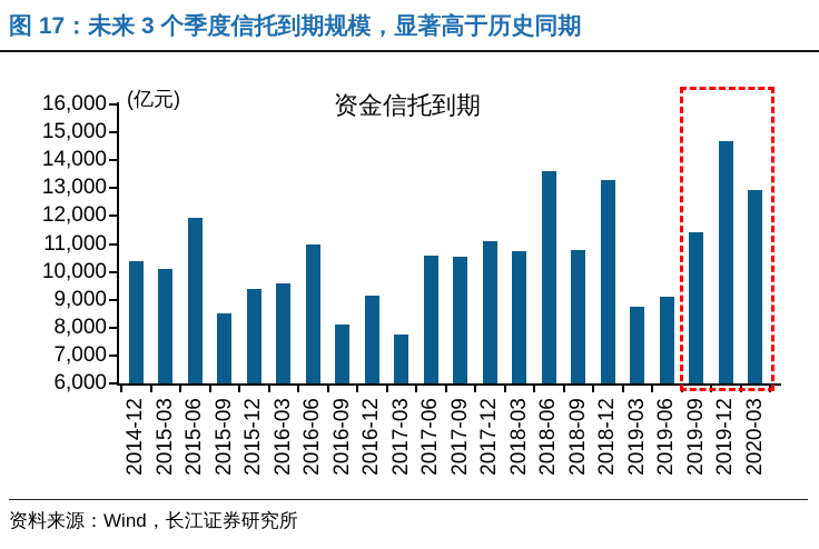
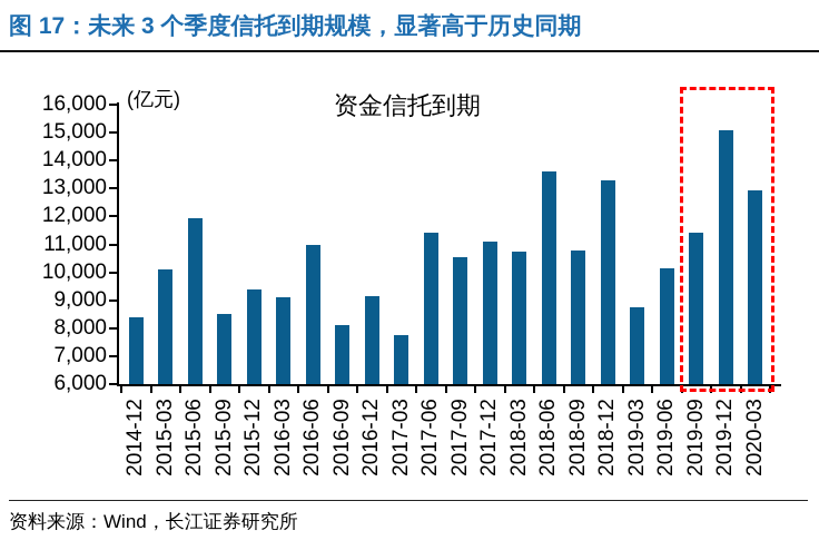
2014-12: 10400 -> 8400
2016-03: 9600 -> 9100
2017-06: 10600 -> 11400
2019-06: 9100 -> 10200
2019-12: 14700 -> 15100
